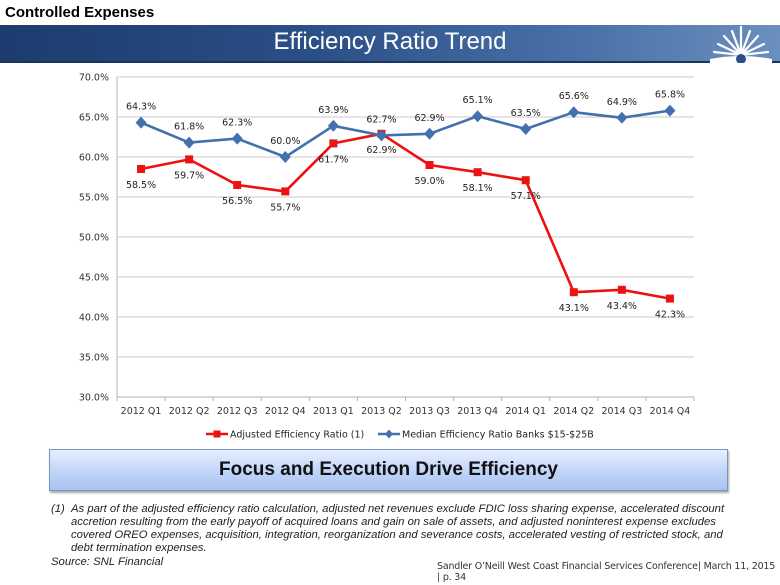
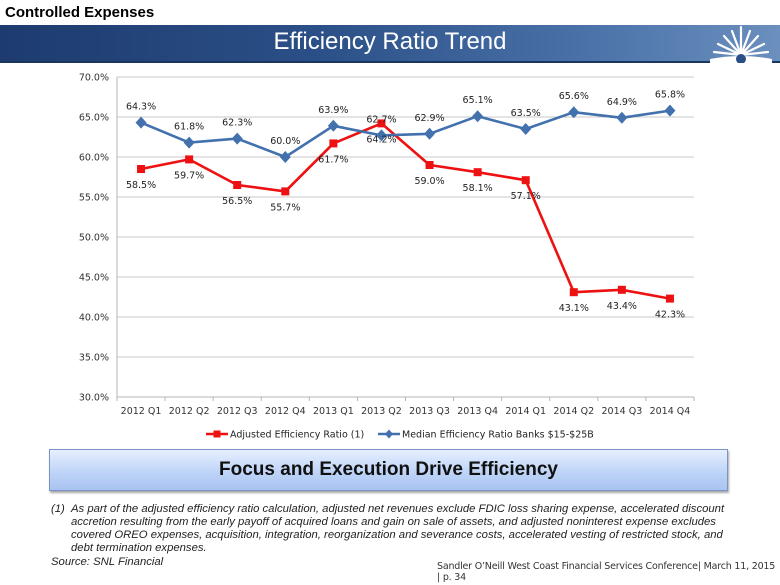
Adjusted Efficiency Ratio (1)/2013 Q2: 62.9% -> 64.2%
